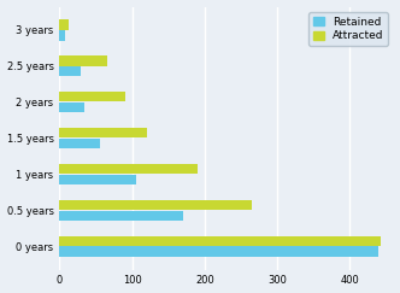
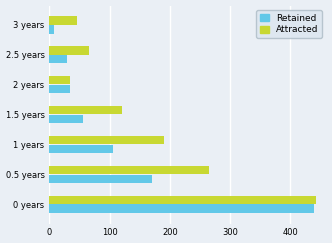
Attracted/3 years: 12 -> 46
Attracted/2 years: 90 -> 34
